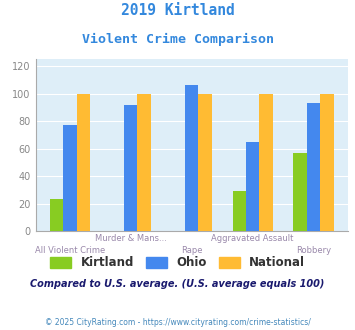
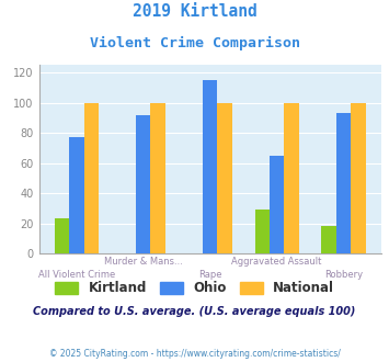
Ohio/Rape: 106 -> 115
Kirtland/Robbery: 57 -> 18
